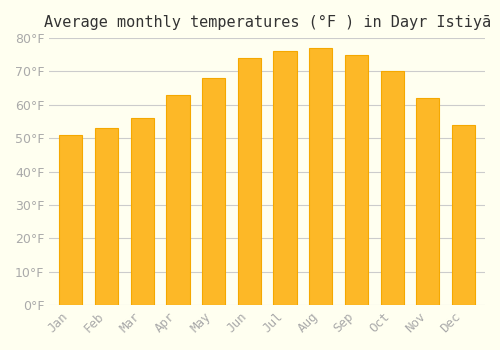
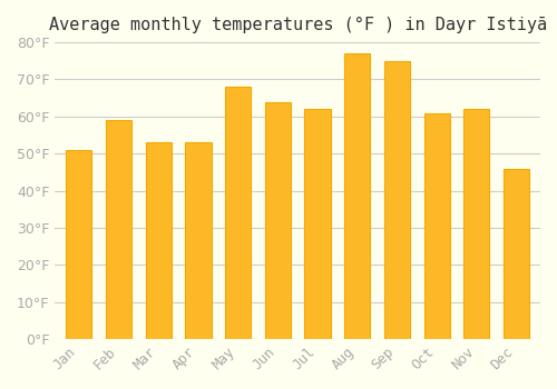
Feb: 53°F -> 59°F
Mar: 56°F -> 53°F
Apr: 63°F -> 53°F
Jun: 74°F -> 64°F
Jul: 76°F -> 62°F
Oct: 70°F -> 61°F
Dec: 54°F -> 46°F
